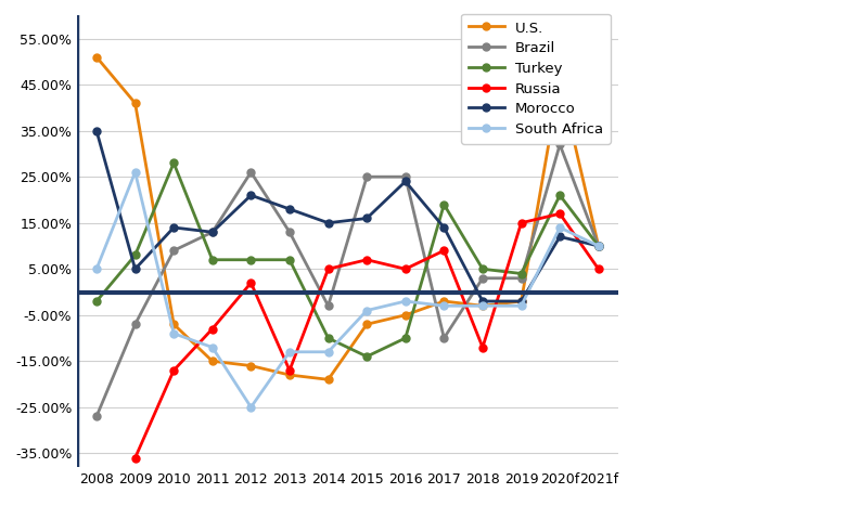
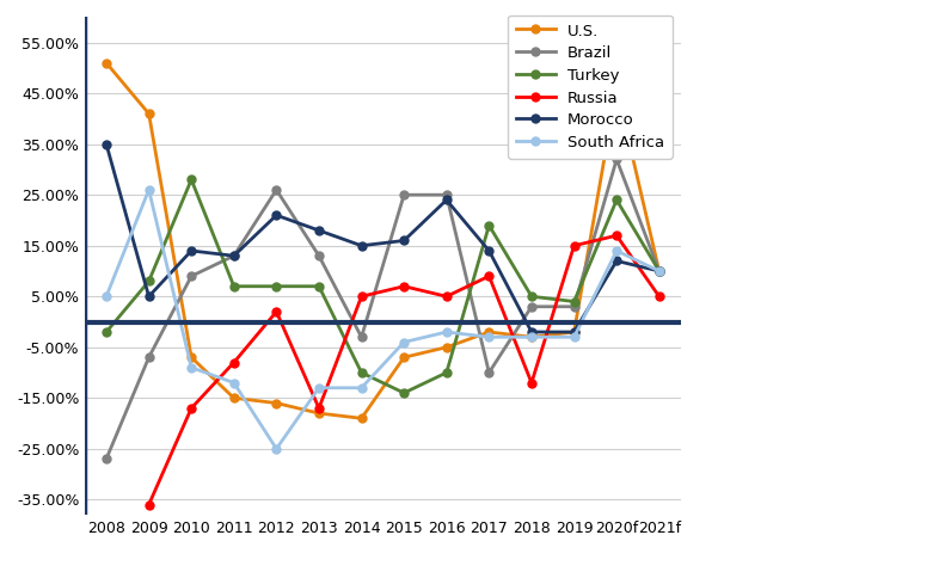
Turkey/2020f: 21% -> 24%
